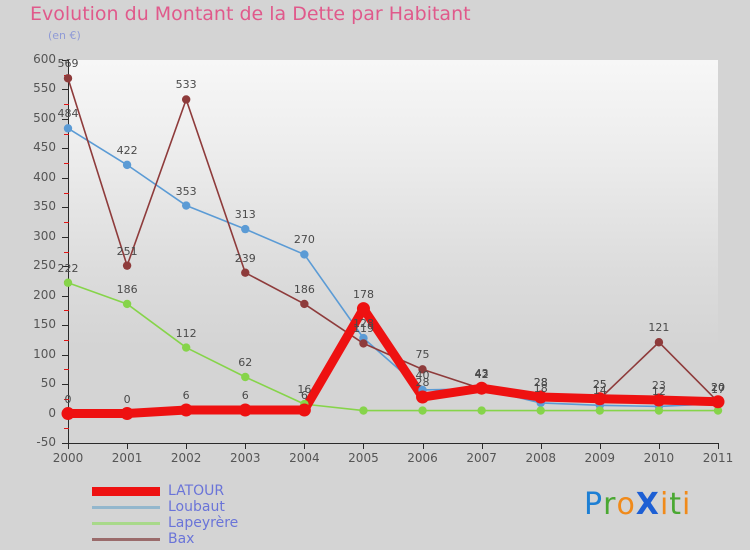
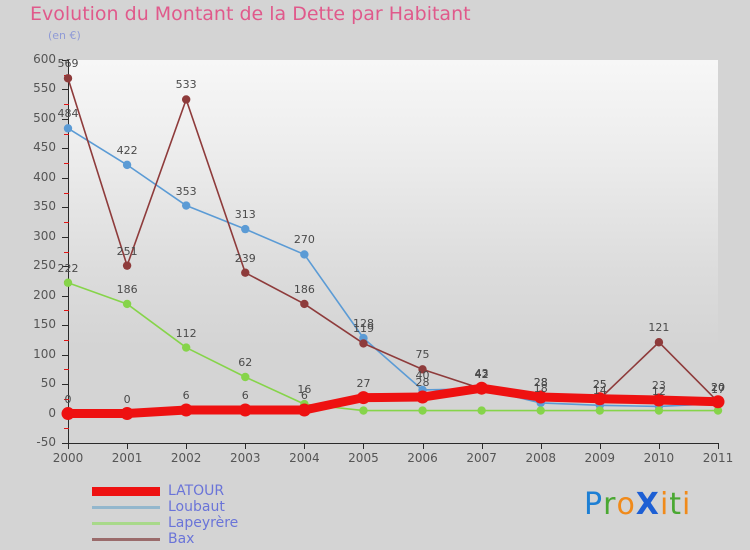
LATOUR/2005: 178 -> 27
